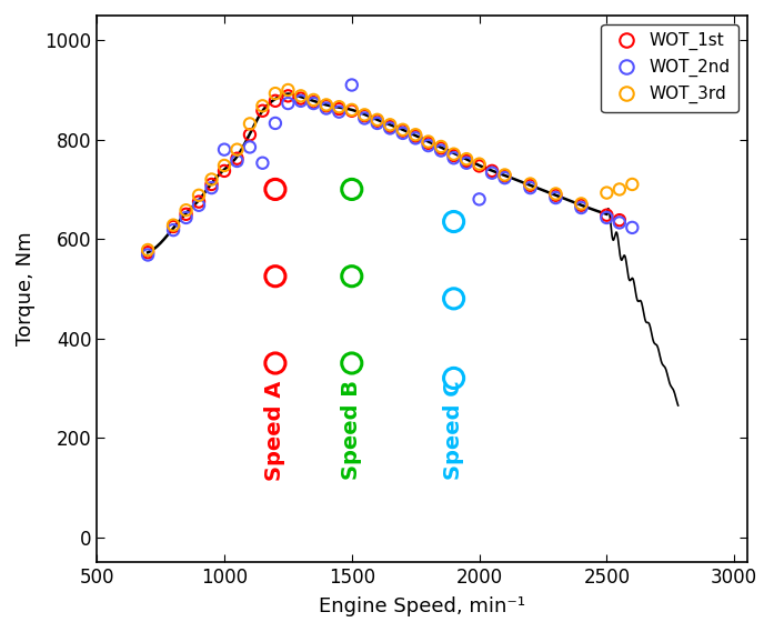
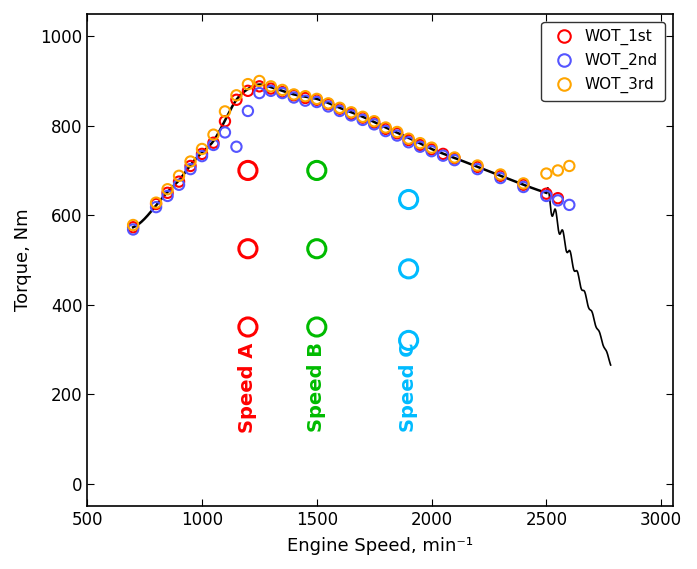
WOT_2nd/1000: 780 -> 732
WOT_2nd/1500: 910 -> 853
WOT_2nd/2000: 680 -> 743
